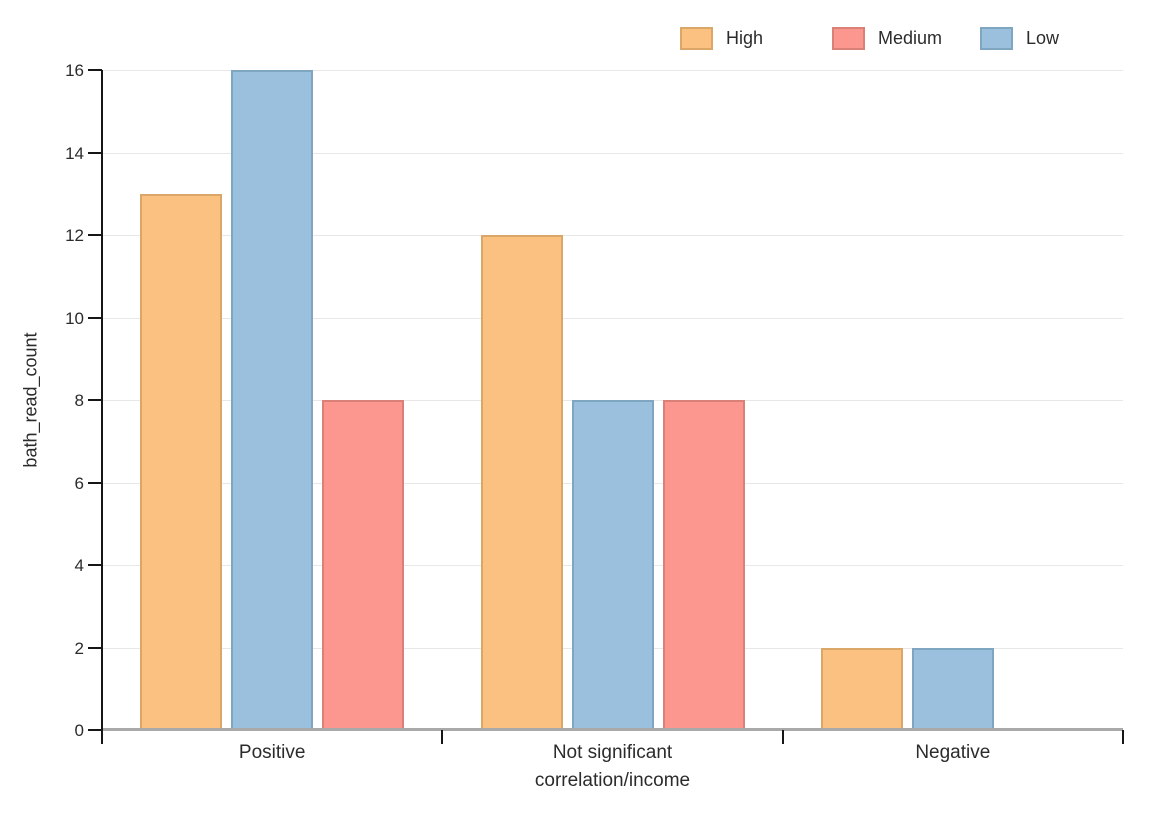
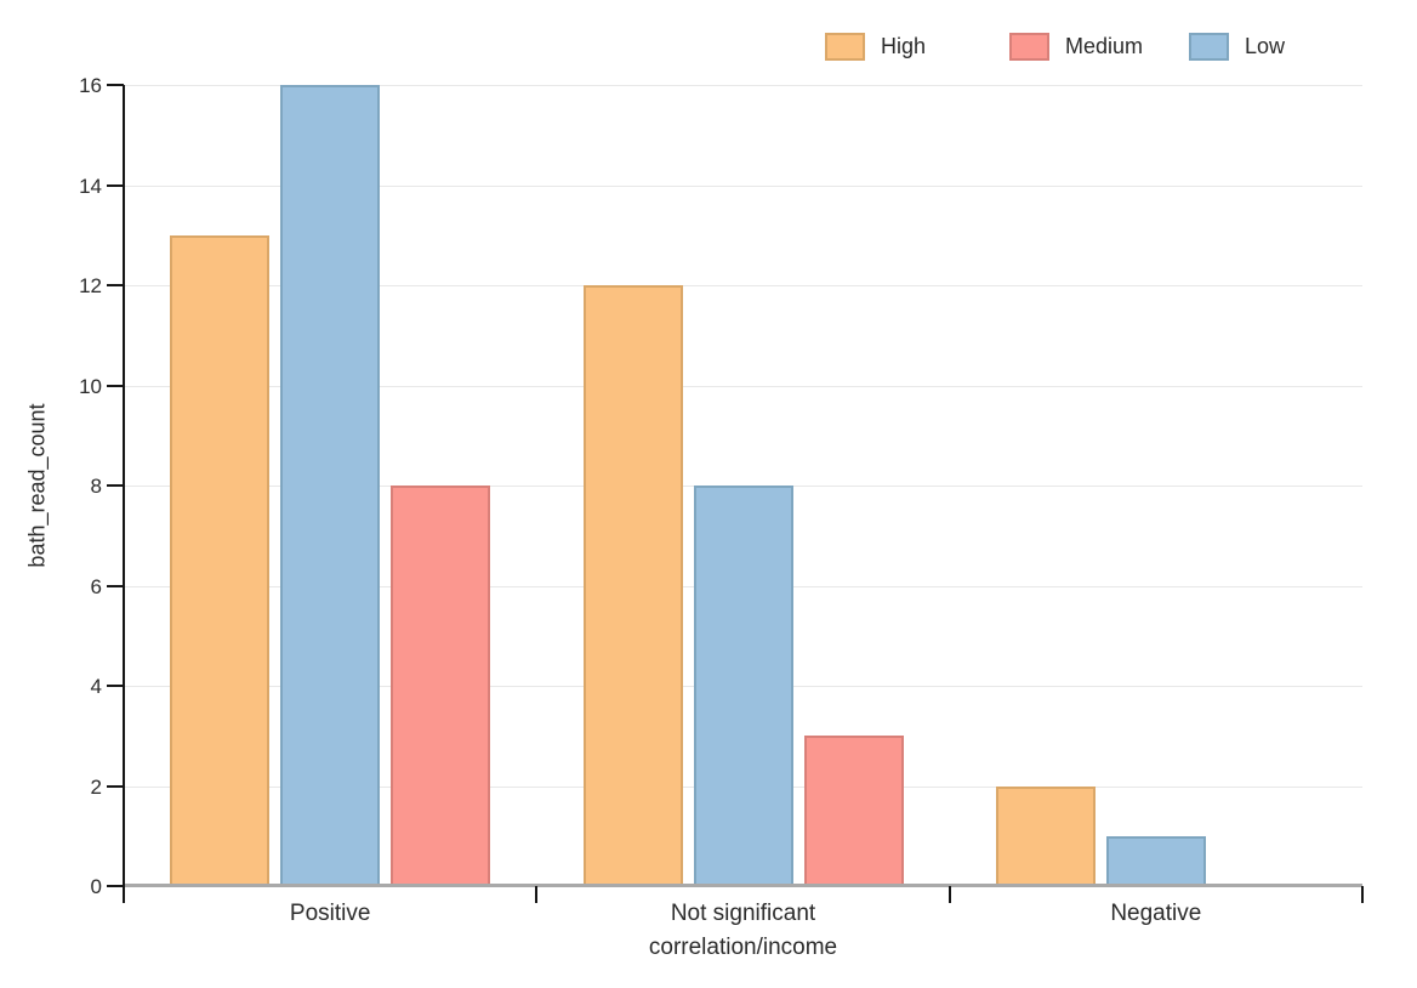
Medium/Not significant: 8 -> 3
Low/Negative: 2 -> 1
